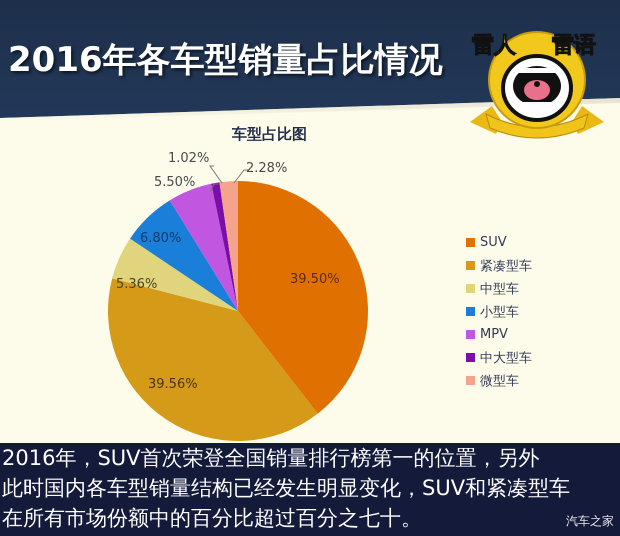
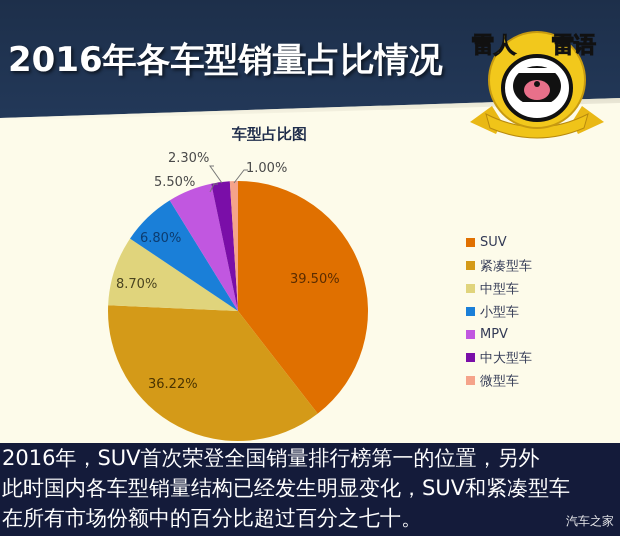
紧凑型车: 39.56% -> 36.22%
中型车: 5.36% -> 8.70%
中大型车: 1.02% -> 2.30%
微型车: 2.28% -> 1.00%
